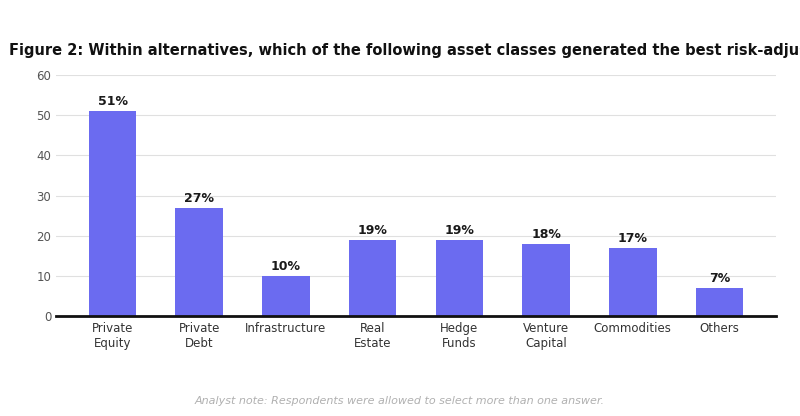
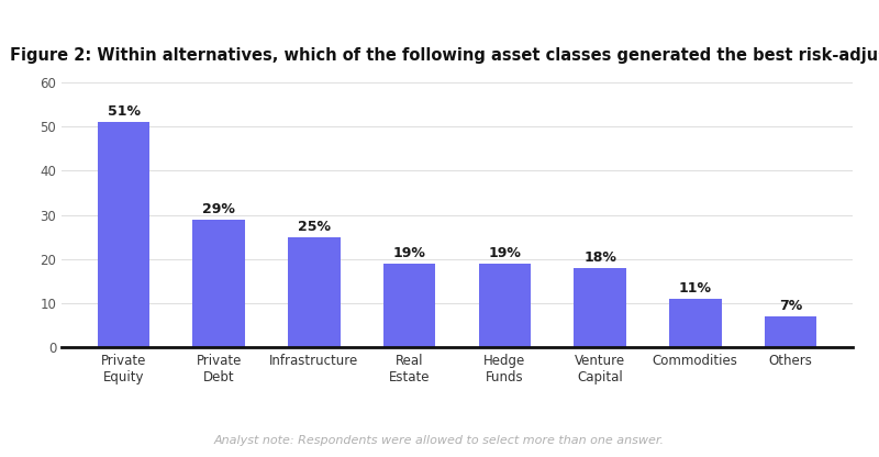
Private Debt: 27% -> 29%
Infrastructure: 10% -> 25%
Commodities: 17% -> 11%
